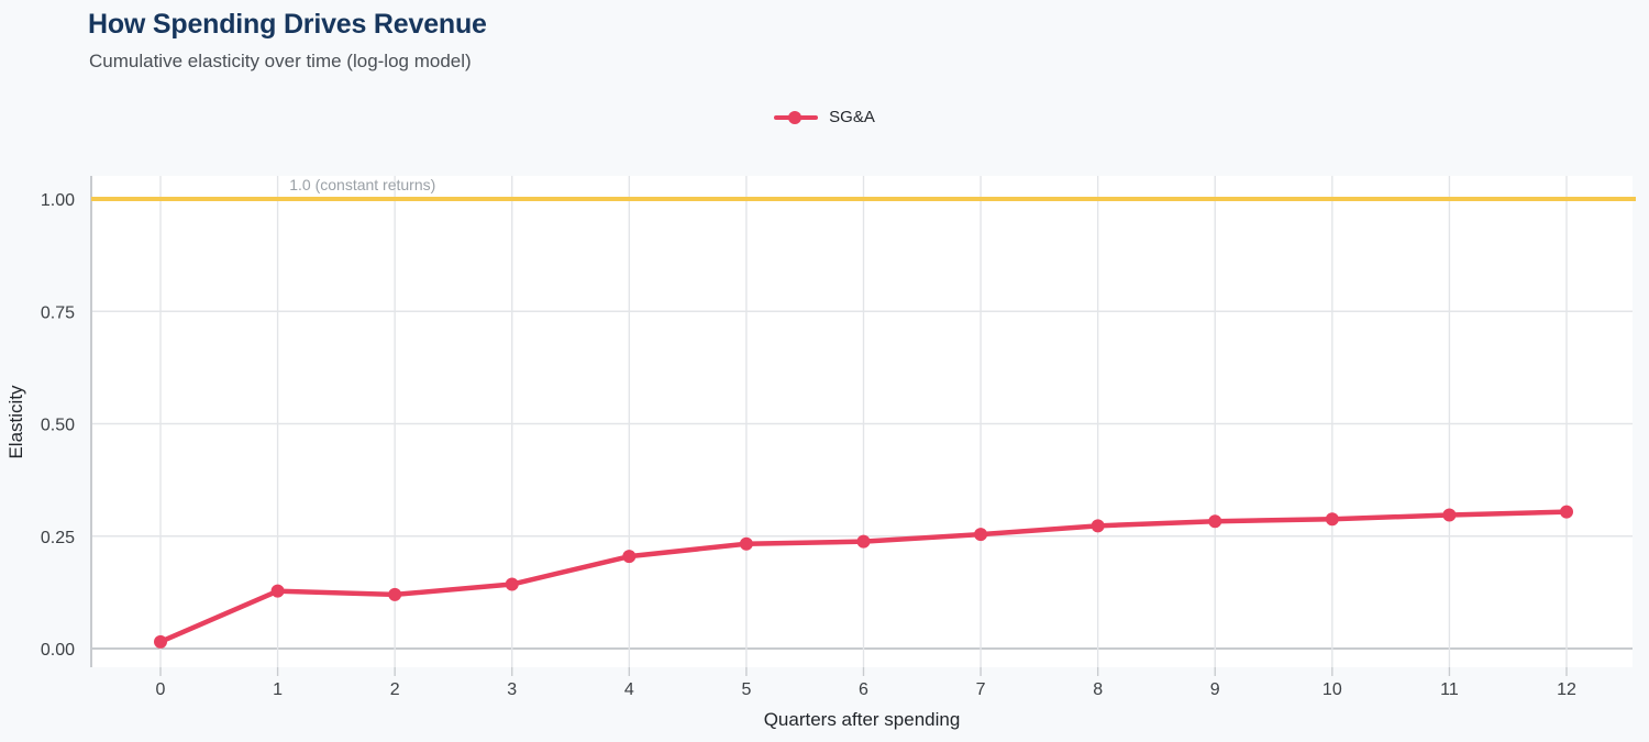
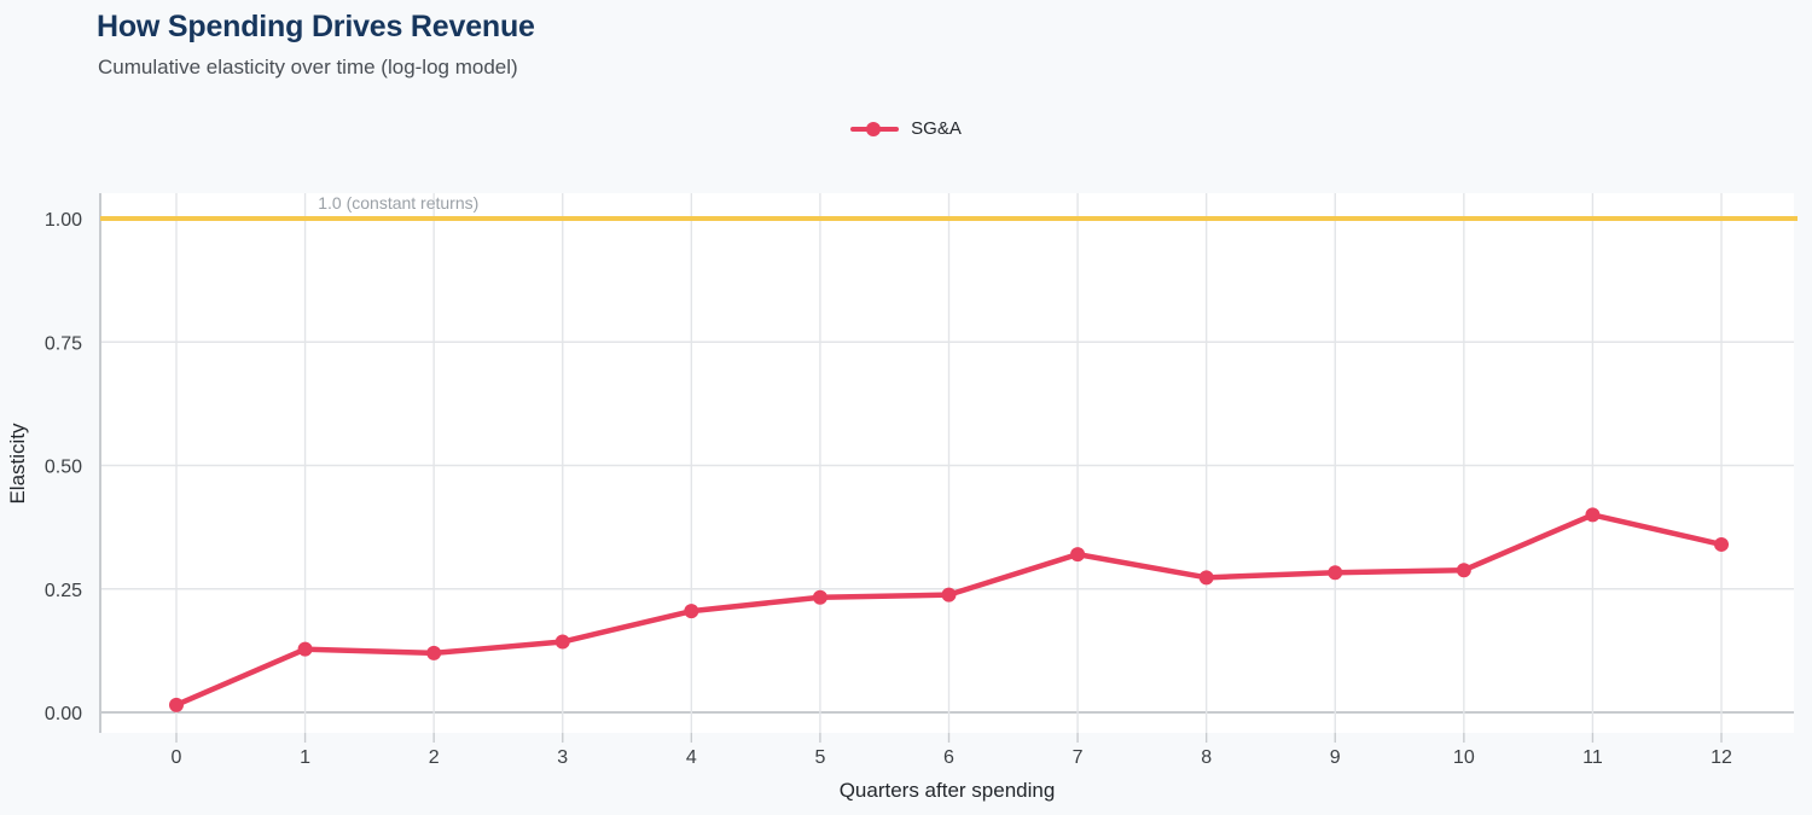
7: 0.25 -> 0.32
11: 0.30 -> 0.40
12: 0.30 -> 0.34
